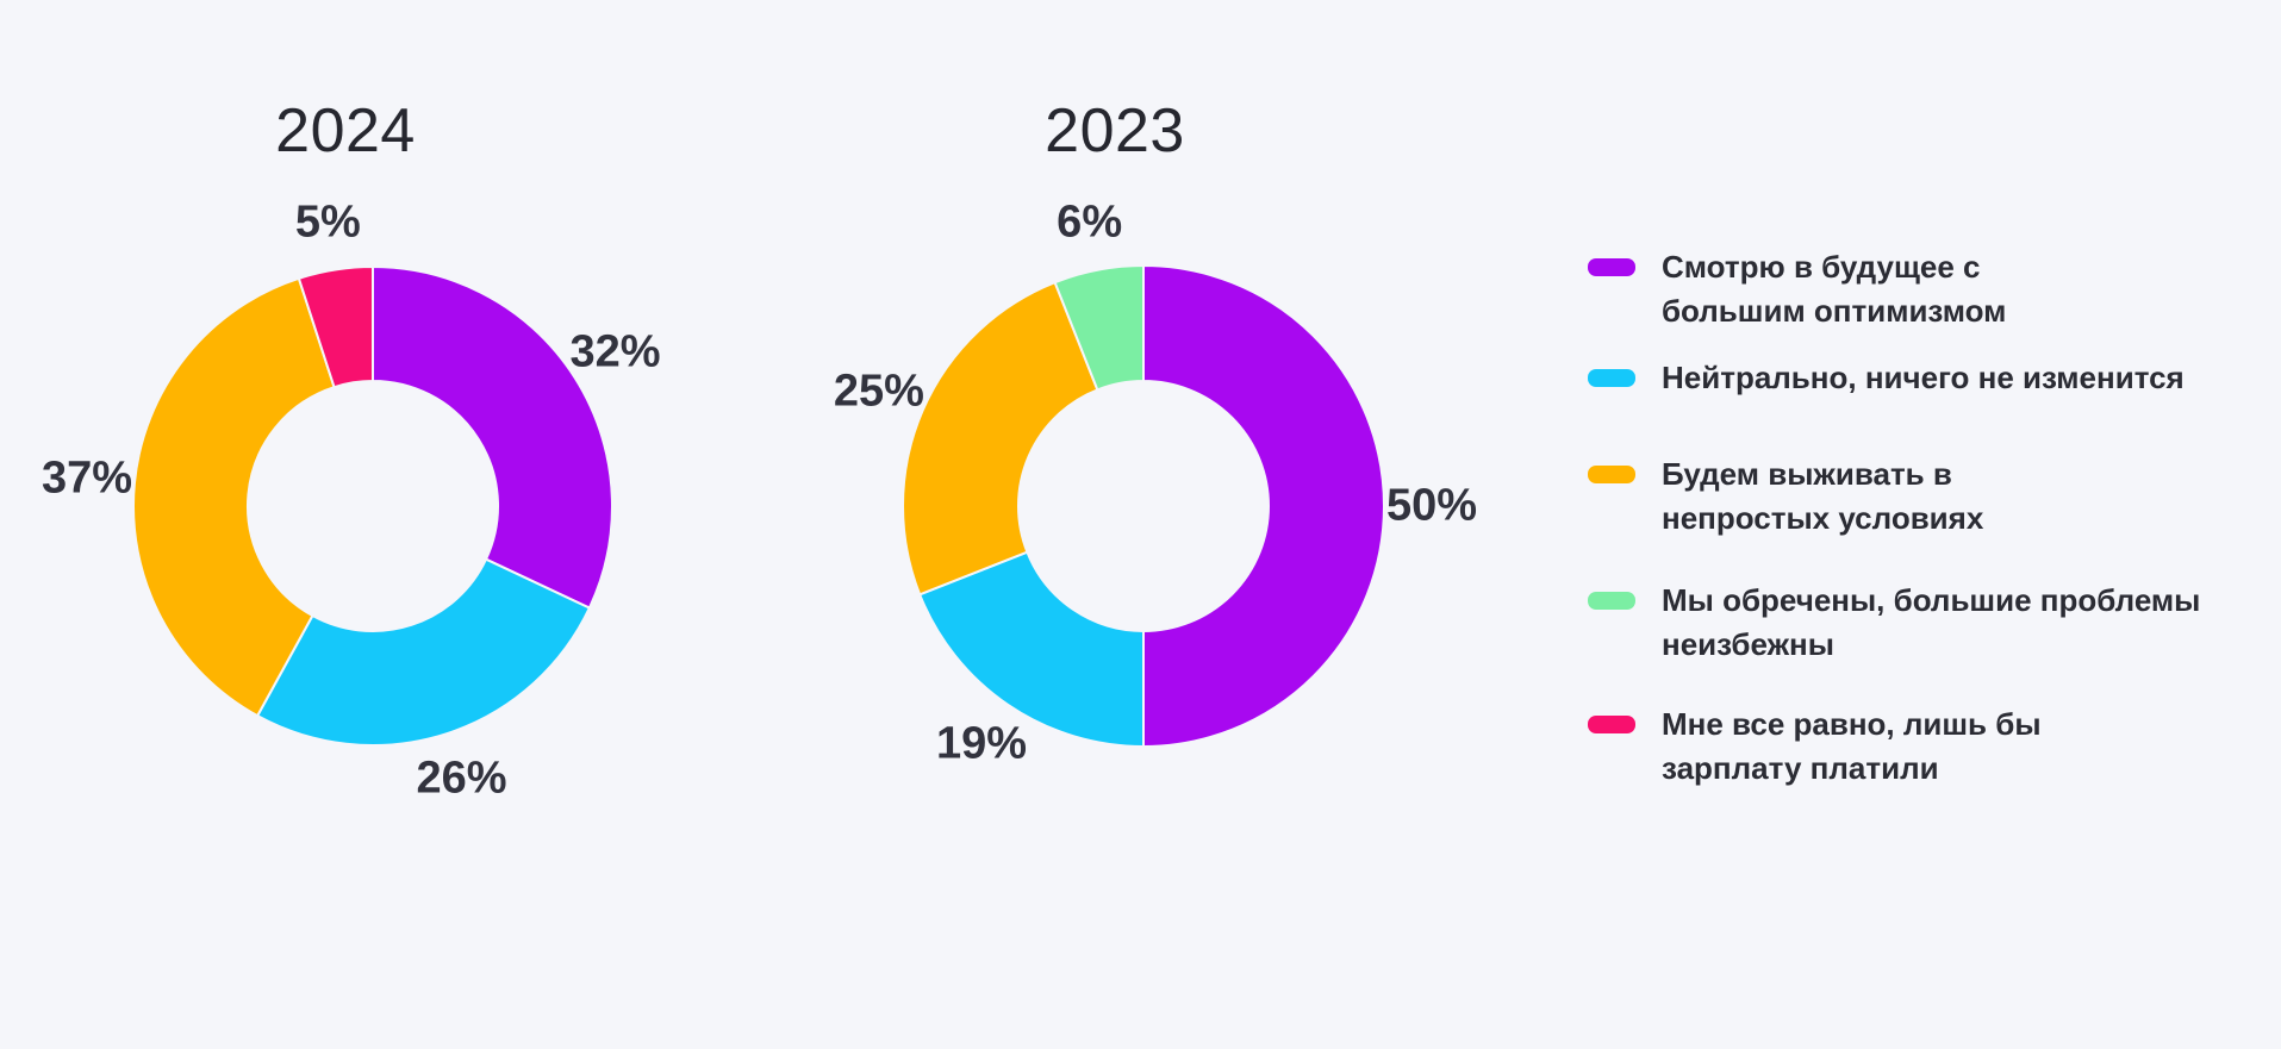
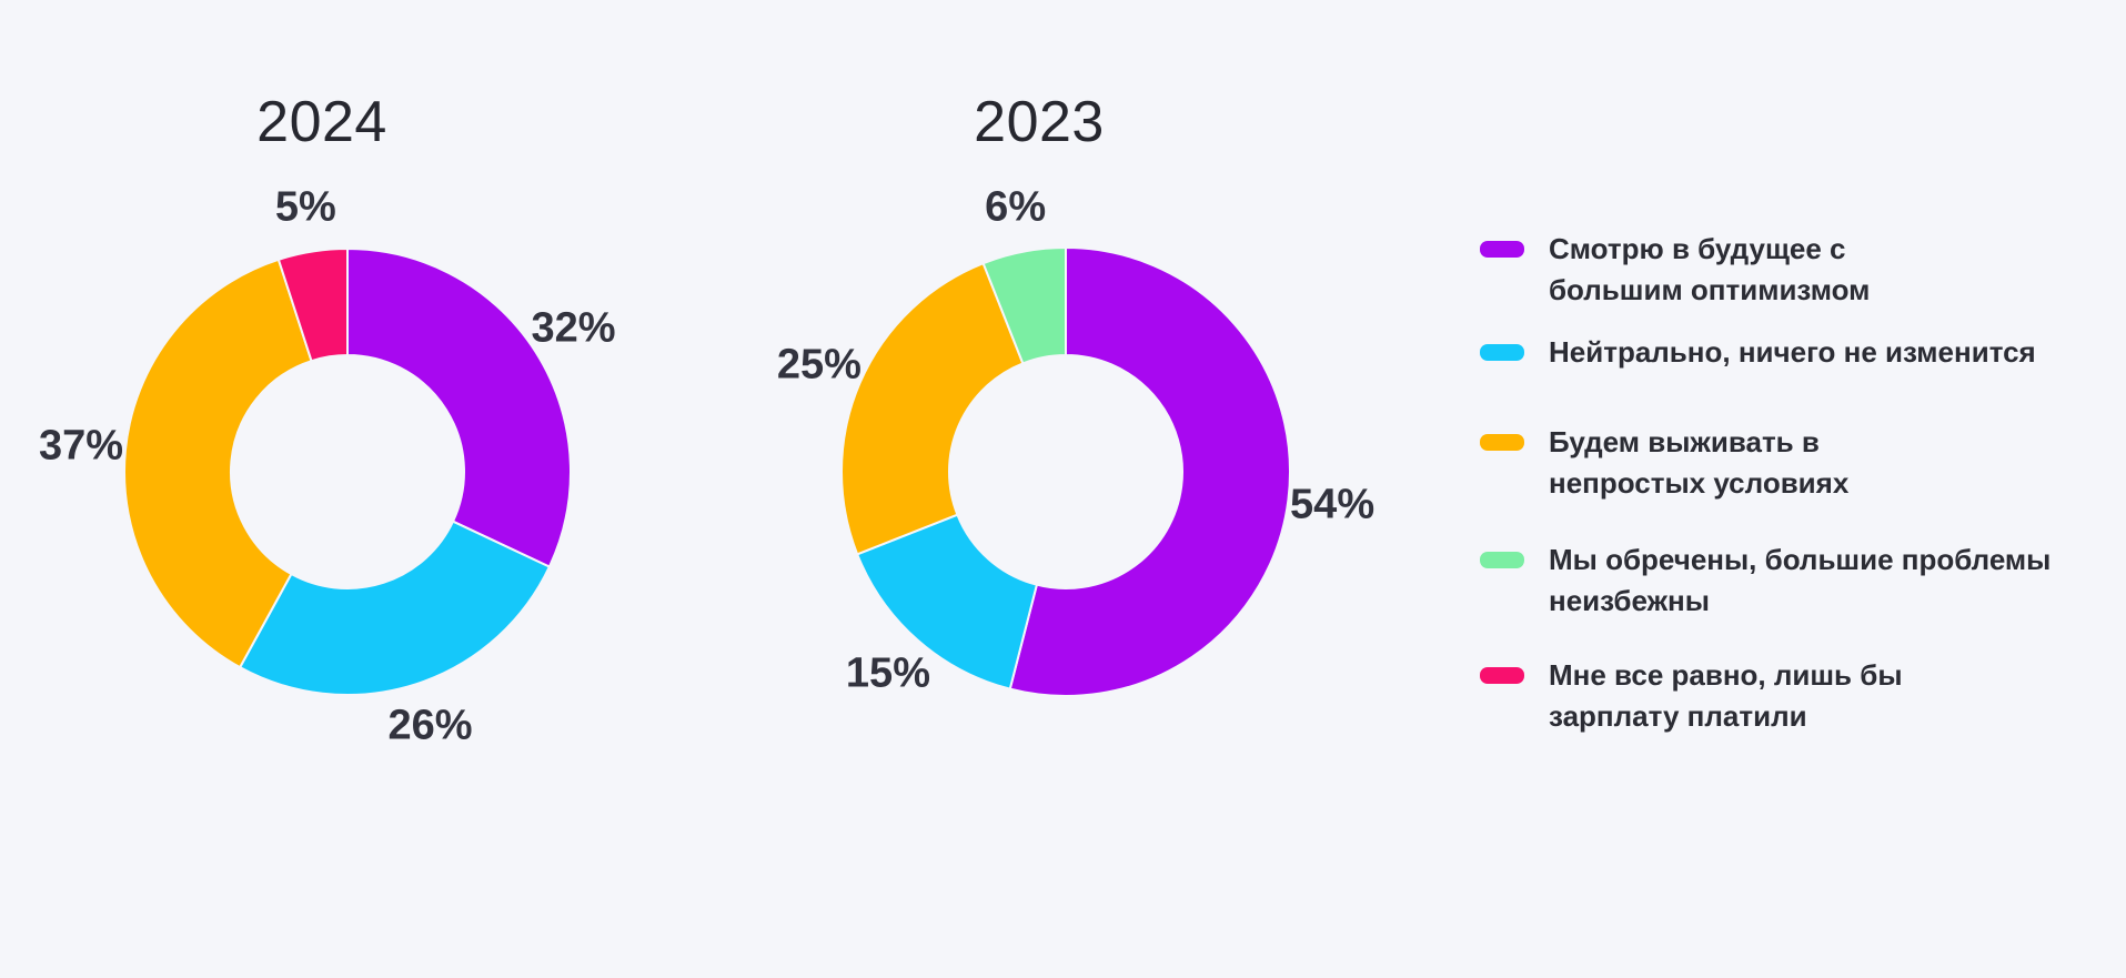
2023/Смотрю в будущее с большим оптимизмом: 50% -> 54%
2023/Нейтрально, ничего не изменится: 19% -> 15%
